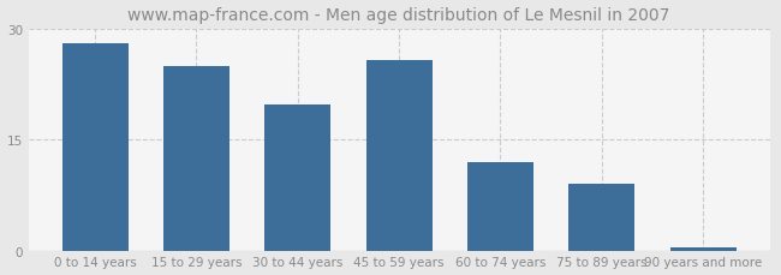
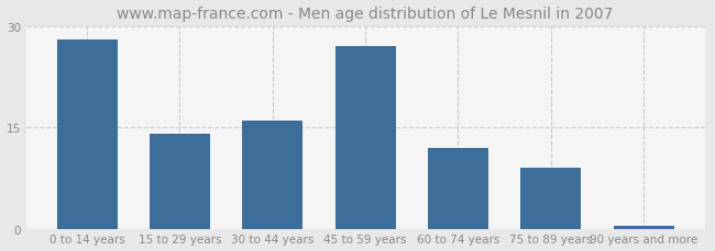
15 to 29 years: 25.0 -> 14.0
30 to 44 years: 19.8 -> 16.0
45 to 59 years: 25.8 -> 27.0
